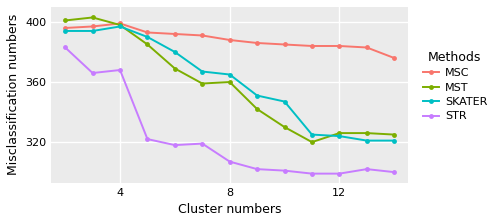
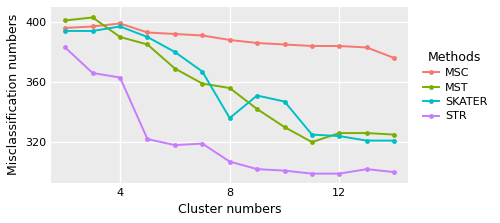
MST/4: 398 -> 390
STR/4: 368 -> 363
MST/8: 360 -> 356
SKATER/8: 365 -> 336
